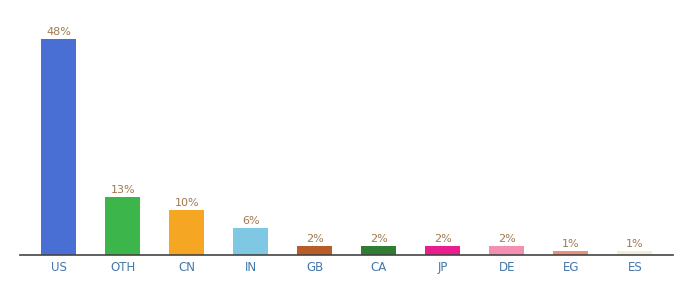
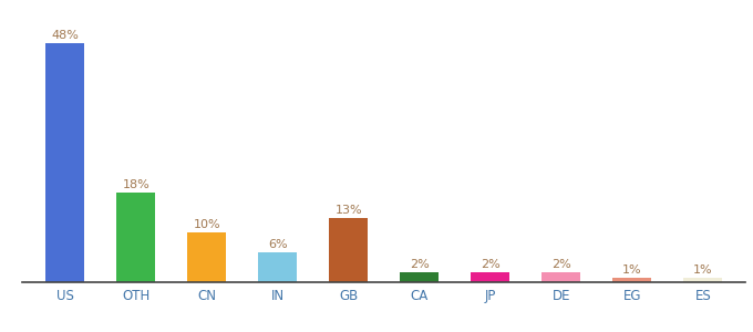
OTH: 13% -> 18%
GB: 2% -> 13%
